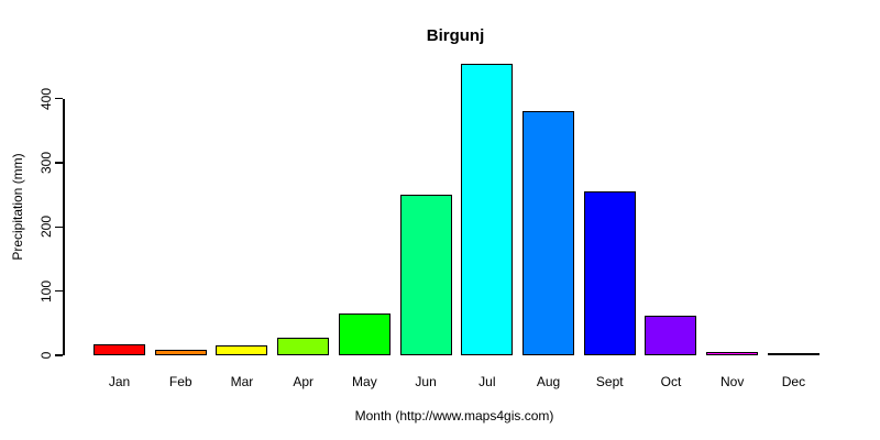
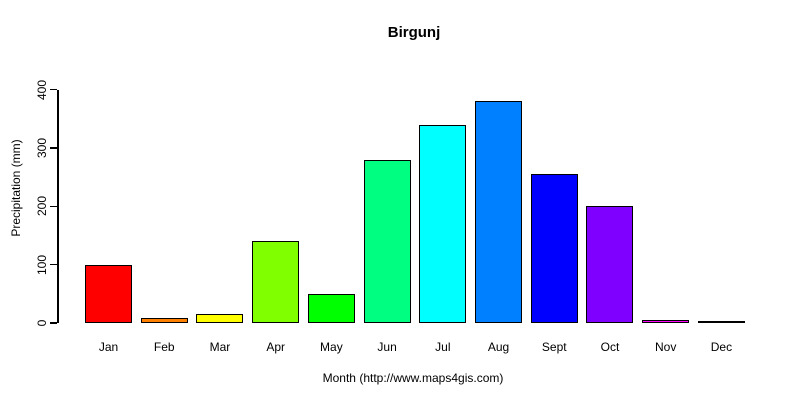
Jan: 20 -> 100
Apr: 30 -> 140
May: 70 -> 50
Jun: 250 -> 280
Jul: 460 -> 340
Oct: 60 -> 200
